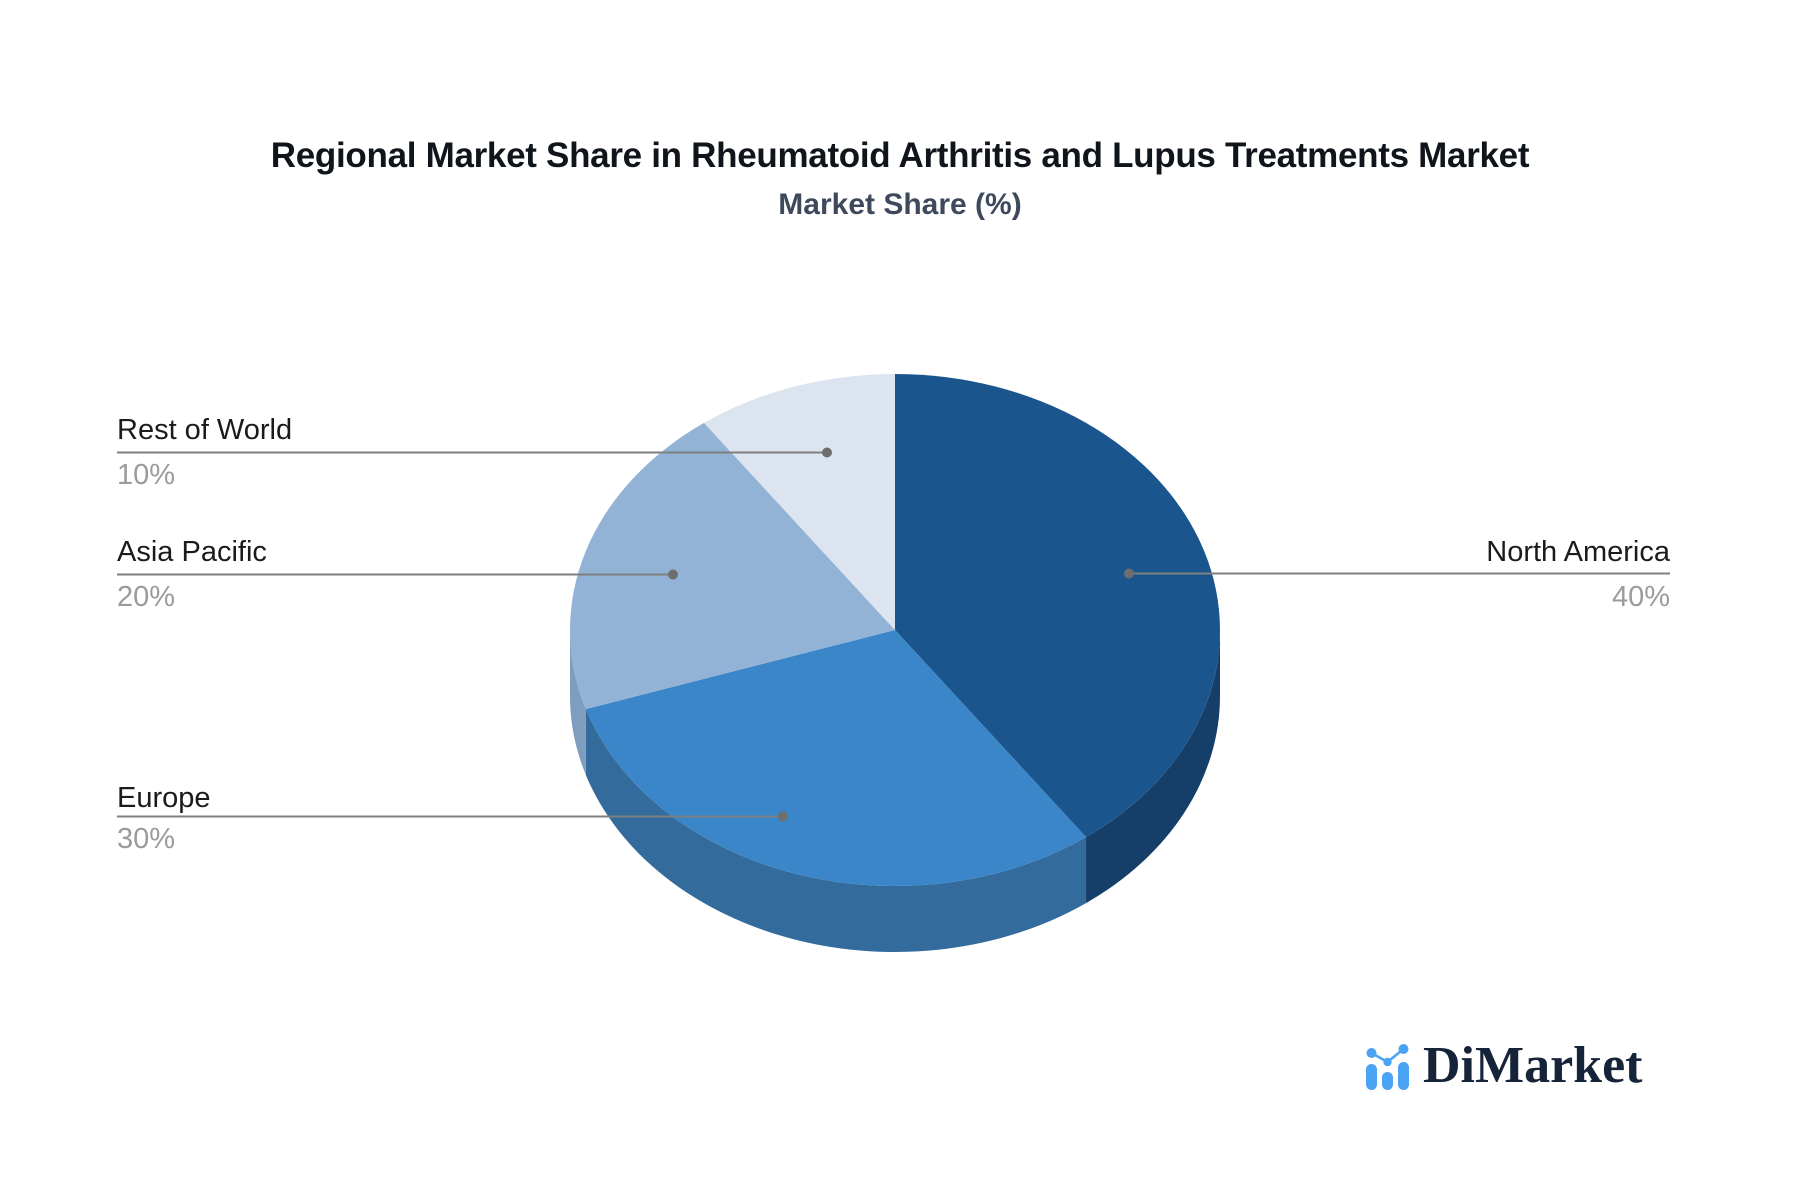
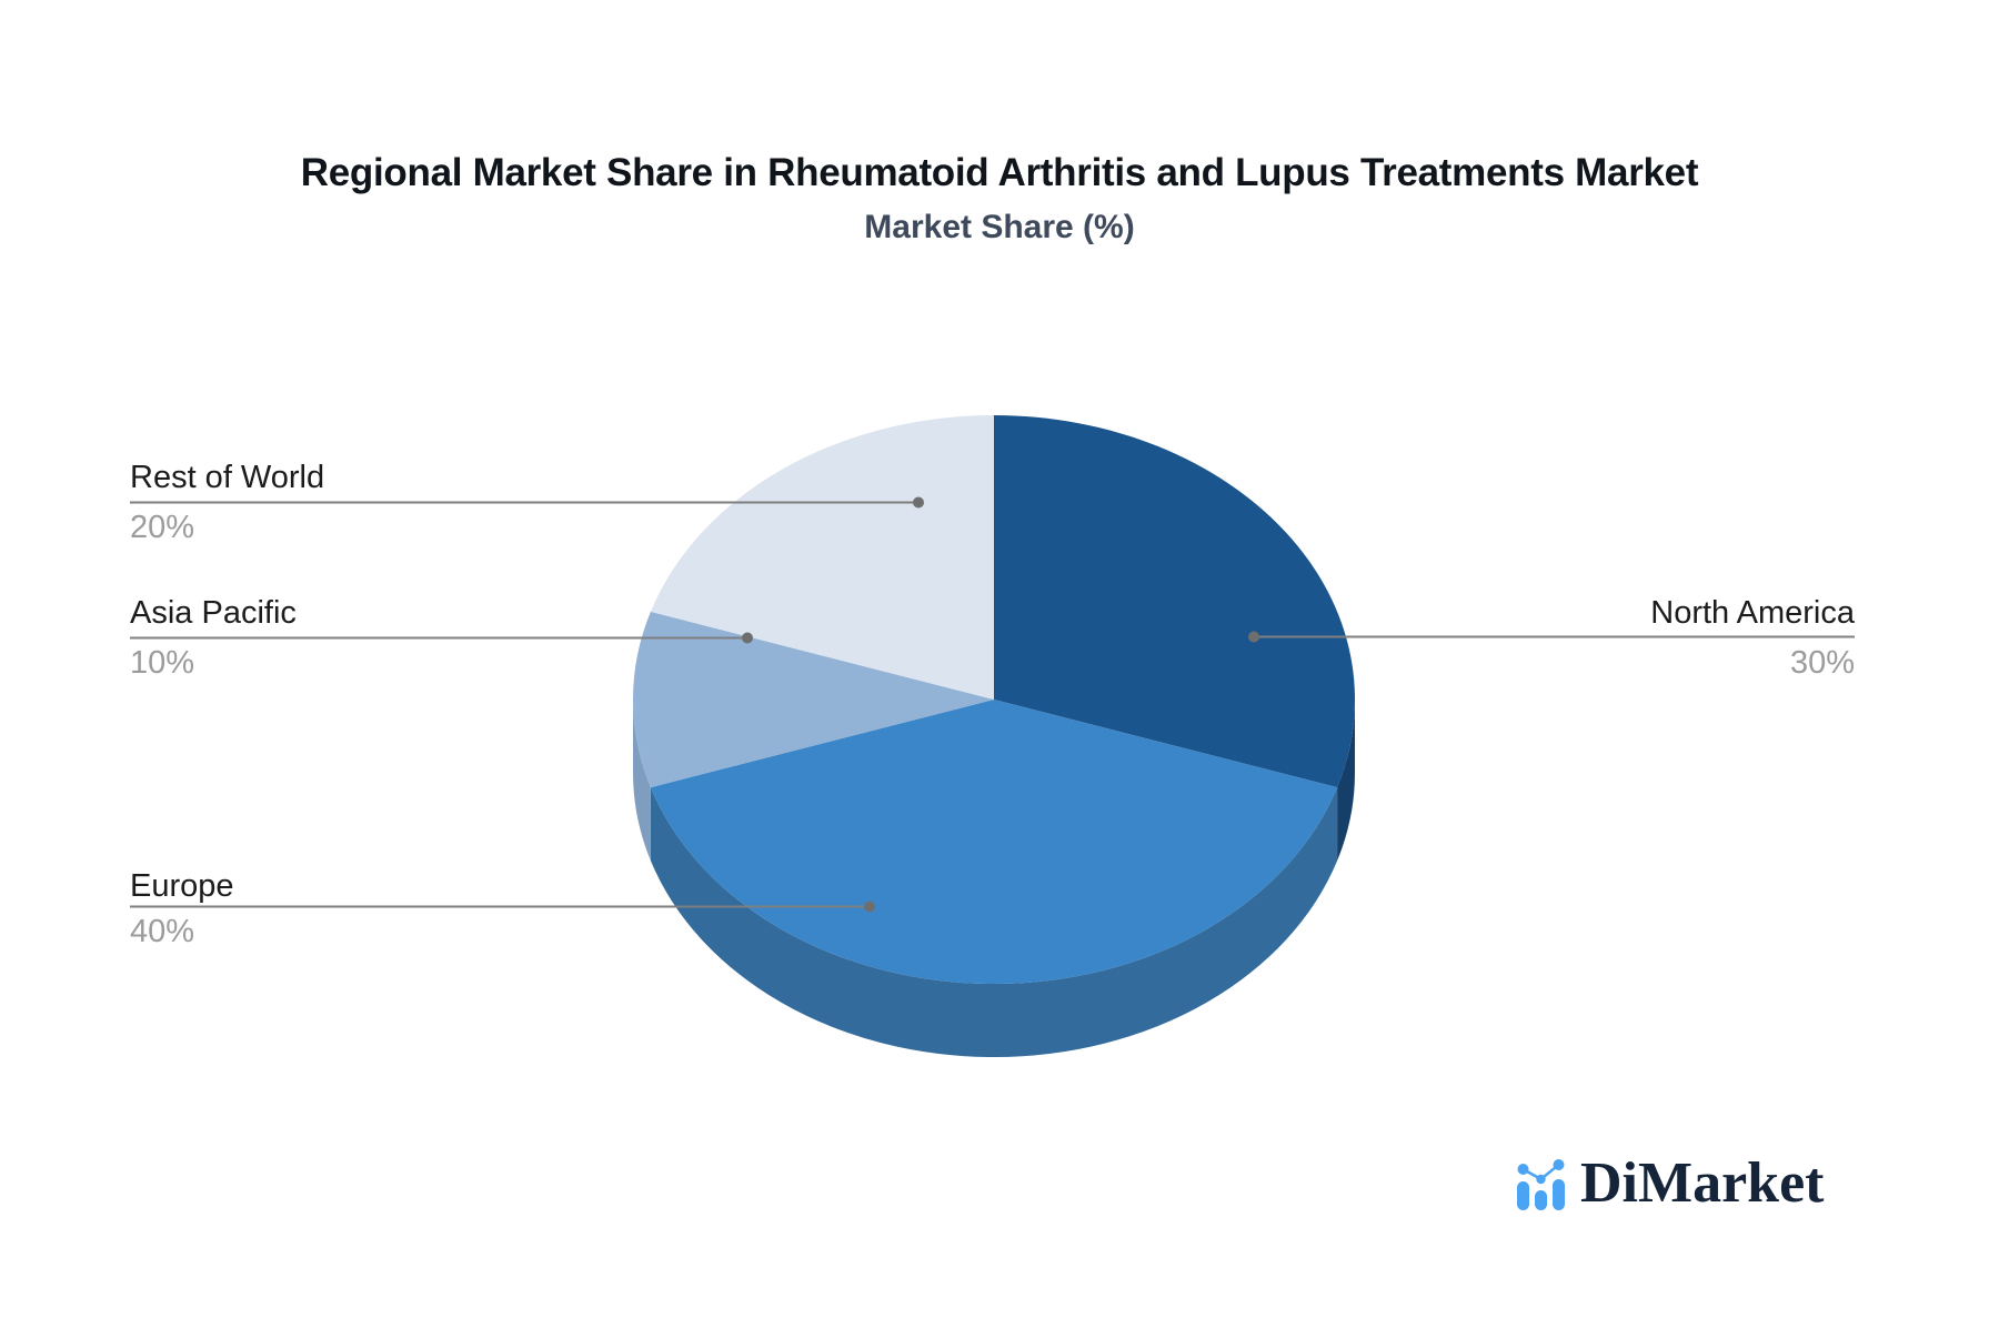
North America: 40% -> 30%
Europe: 30% -> 40%
Asia Pacific: 20% -> 10%
Rest of World: 10% -> 20%
